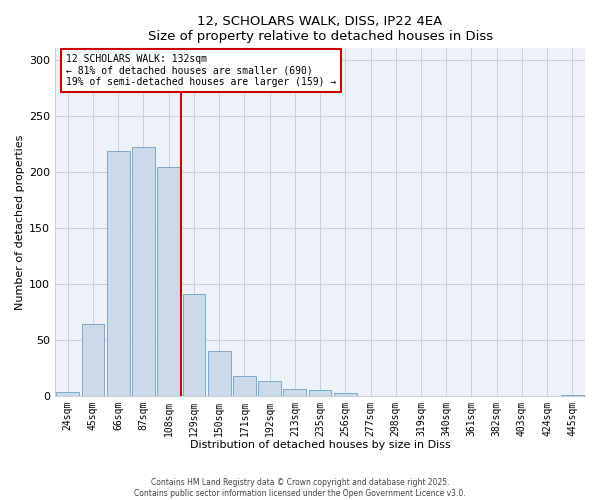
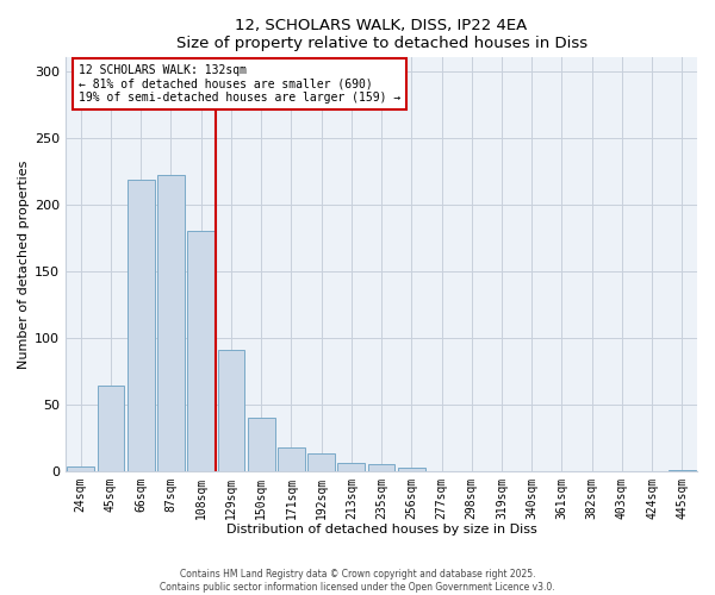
108sqm: 204 -> 180
